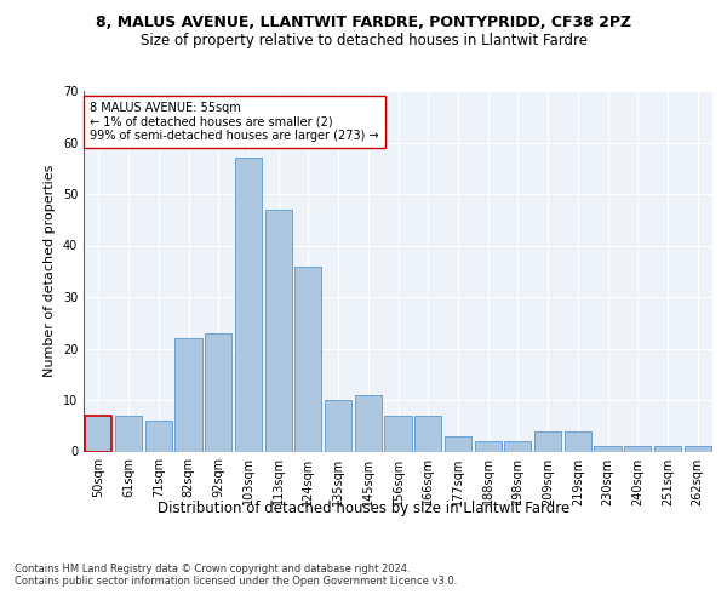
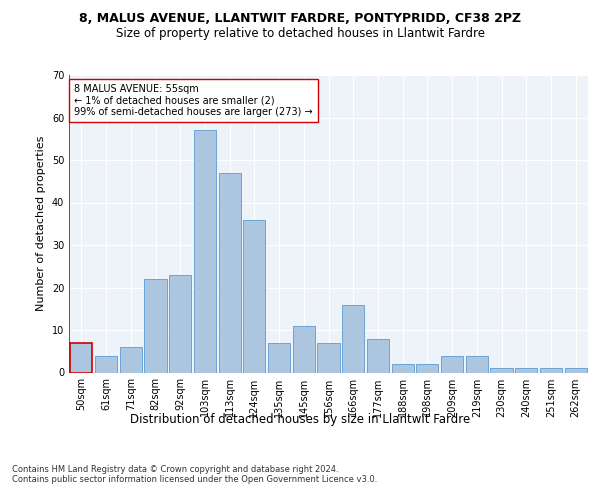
61sqm: 7 -> 4
135sqm: 10 -> 7
166sqm: 7 -> 16
177sqm: 3 -> 8
